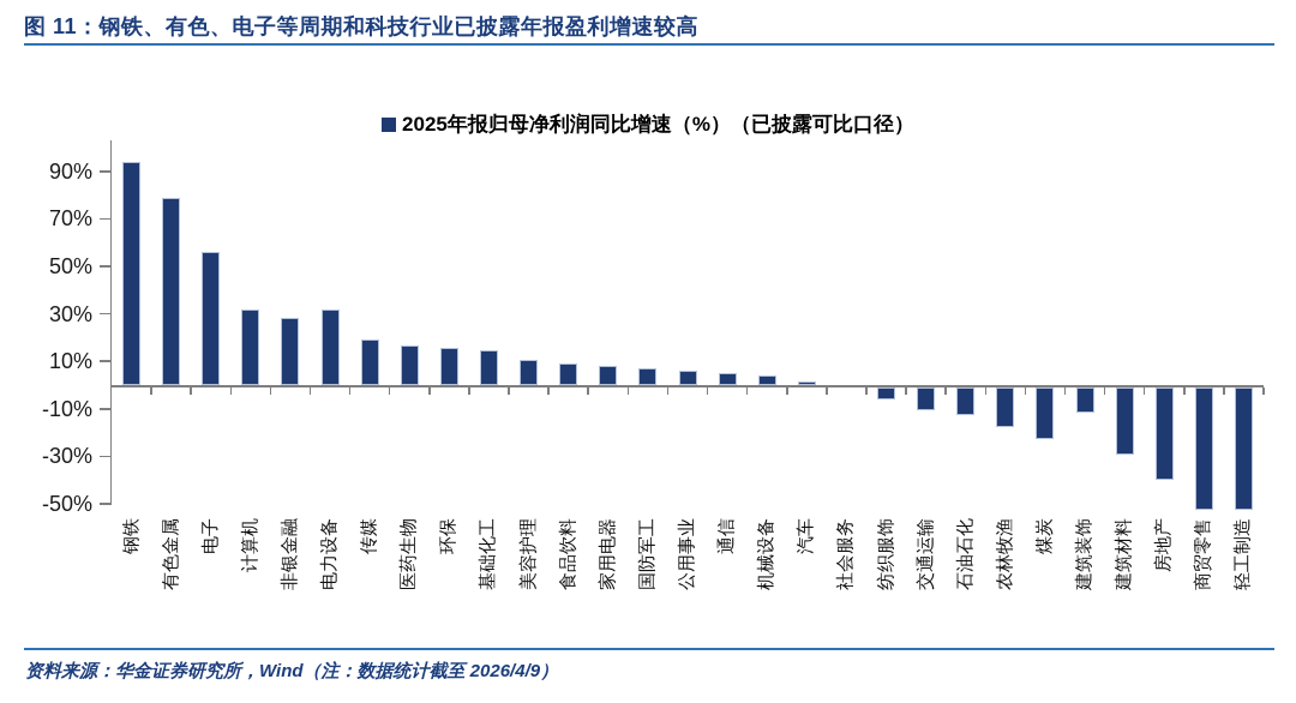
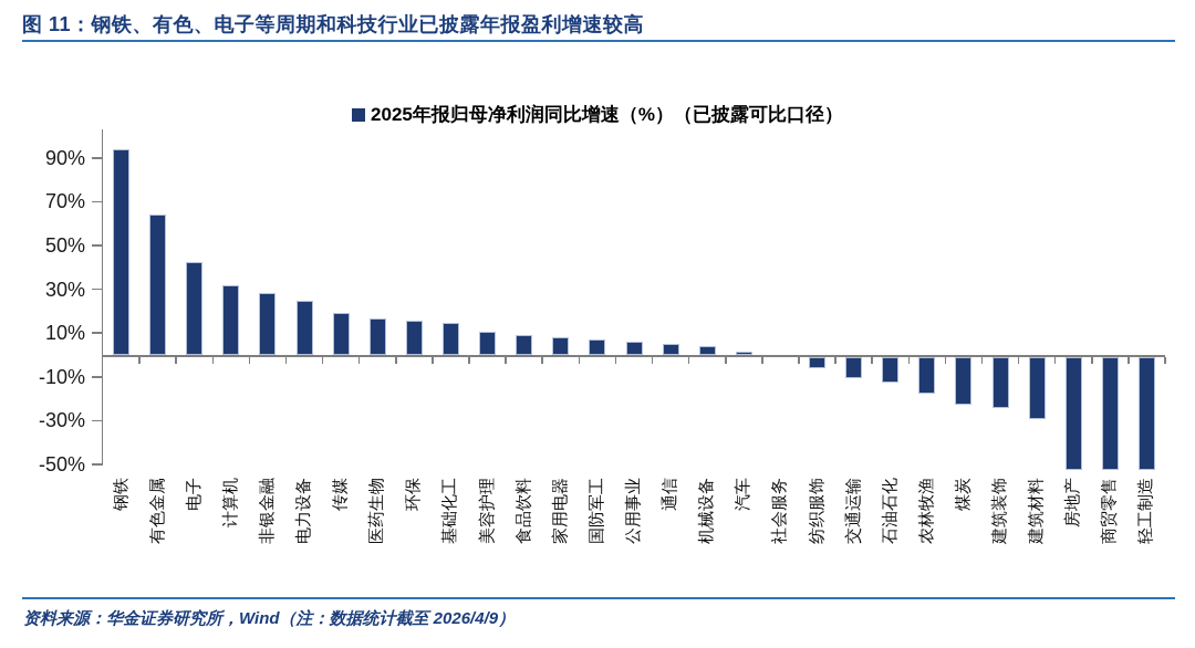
有色金属: 79% -> 64%
电子: 56% -> 42%
电力设备: 32% -> 25%
建筑装饰: -11% -> -24%
房地产: -39% -> -52%
